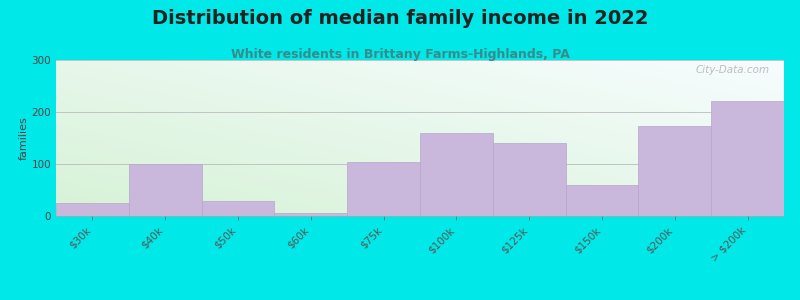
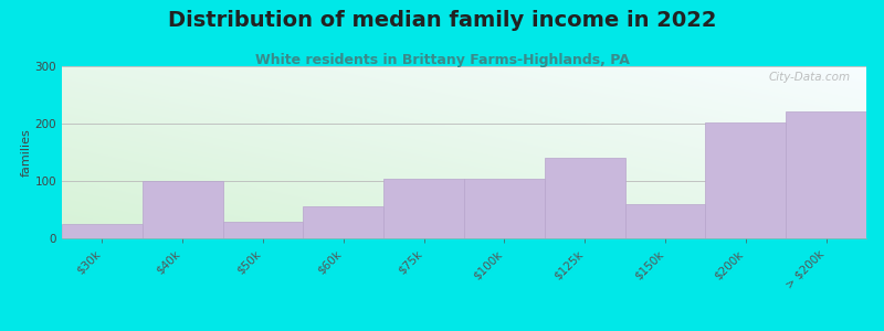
$60k: 5 -> 56
$100k: 160 -> 104
$200k: 173 -> 202
